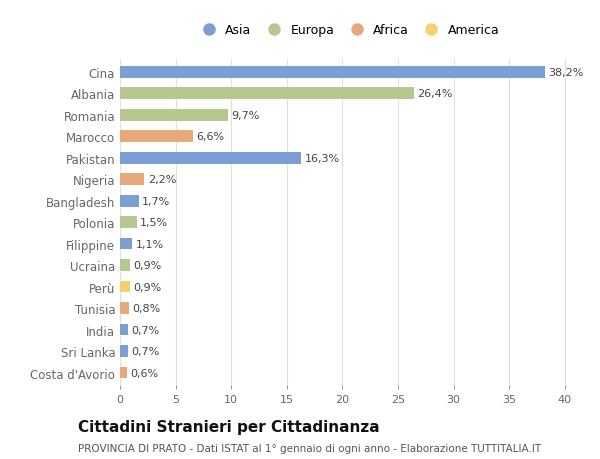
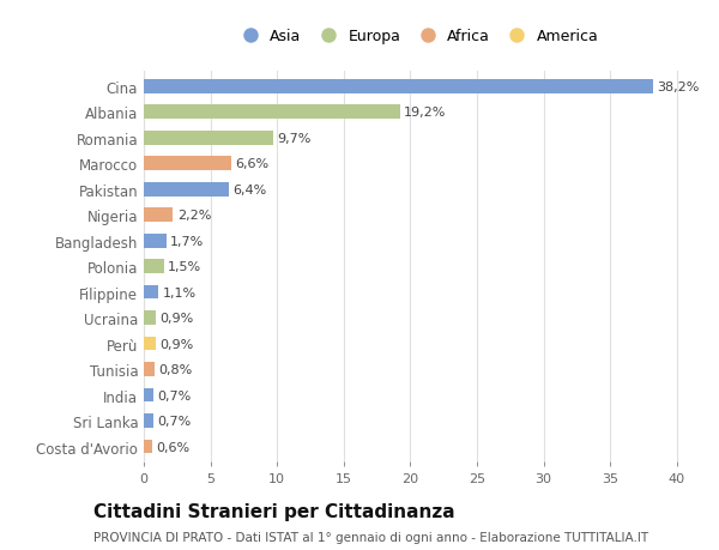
Albania: 26,4% -> 19,2%
Pakistan: 16,3% -> 6,4%
